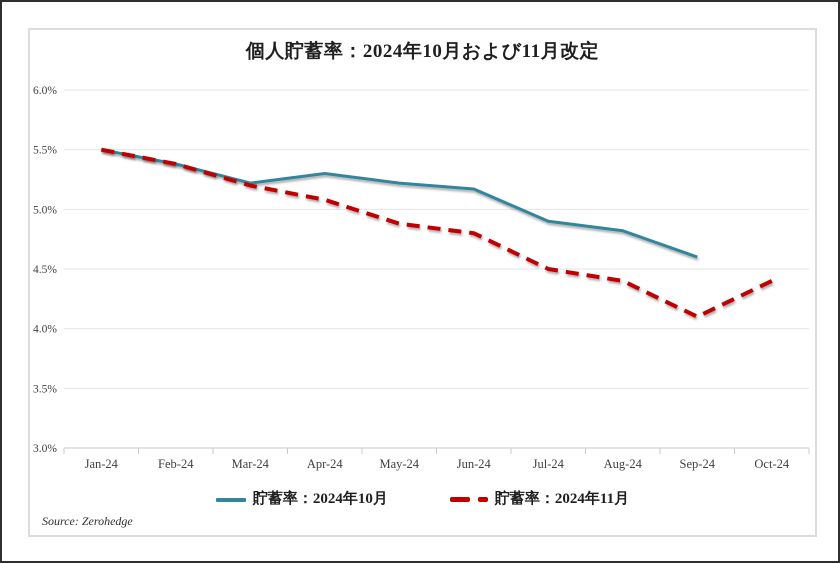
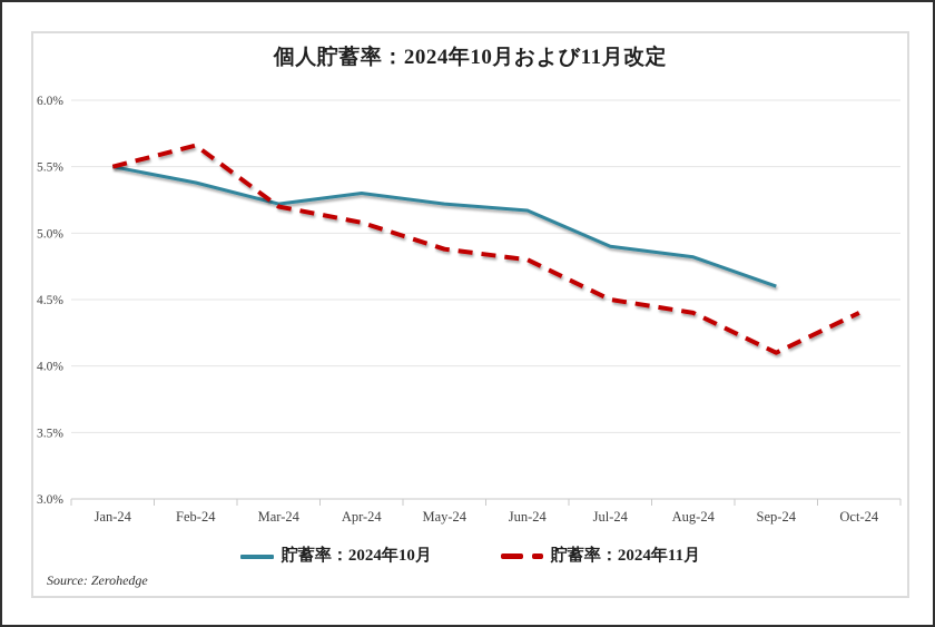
貯蓄率：2024年11月/Feb-24: 5.38% -> 5.66%
